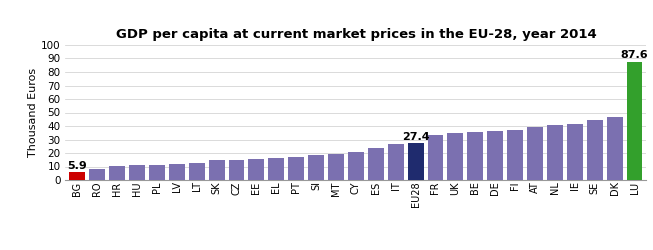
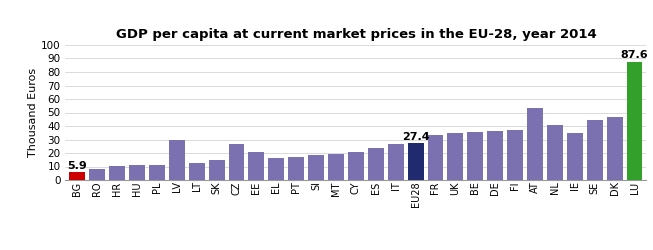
LV: 12 -> 30
CZ: 15 -> 27
EE: 16 -> 21
AT: 39 -> 53
IE: 41 -> 35
